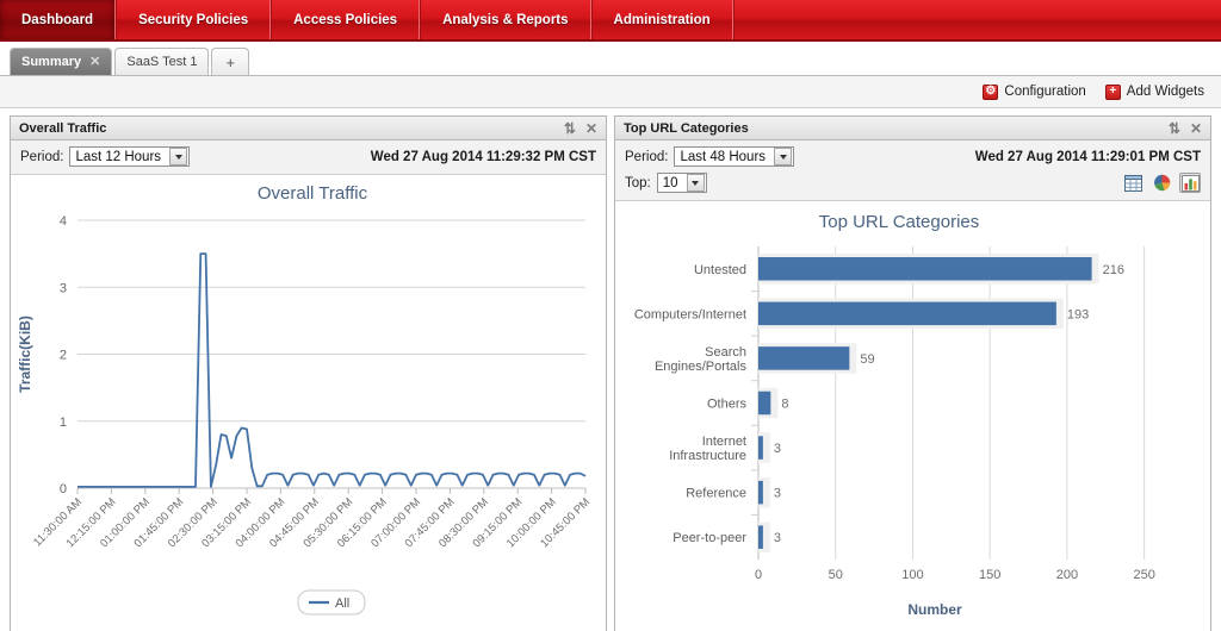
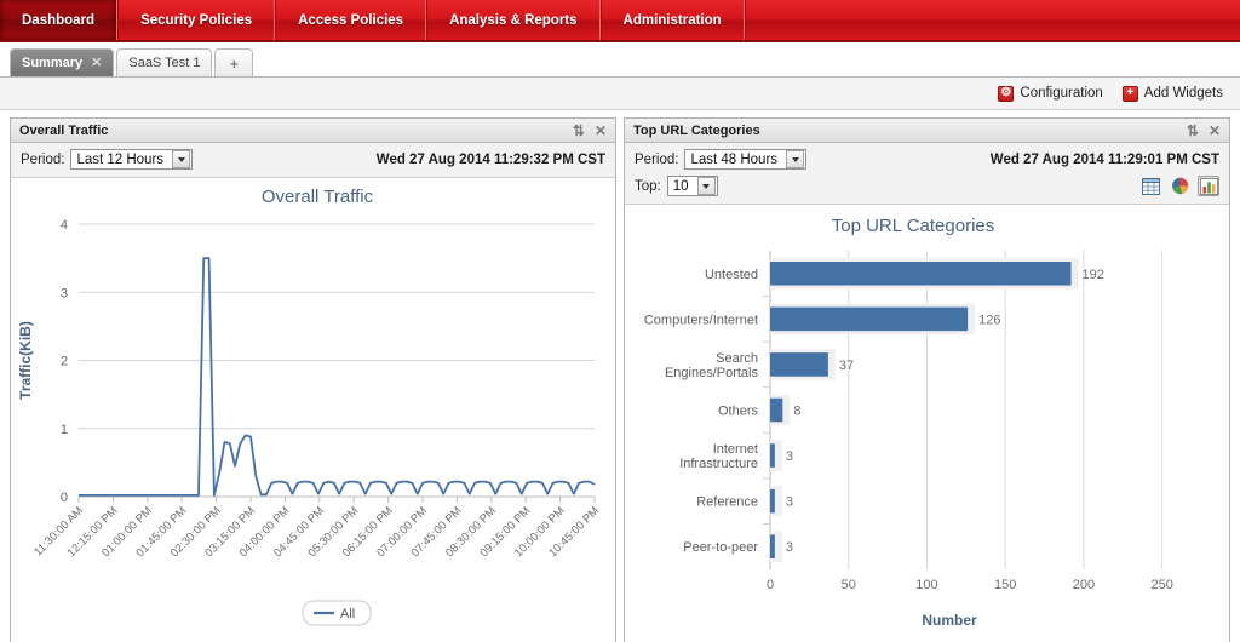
Top URL Categories/Untested: 216 -> 192
Top URL Categories/Computers/Internet: 193 -> 126
Top URL Categories/Search Engines/Portals: 59 -> 37
